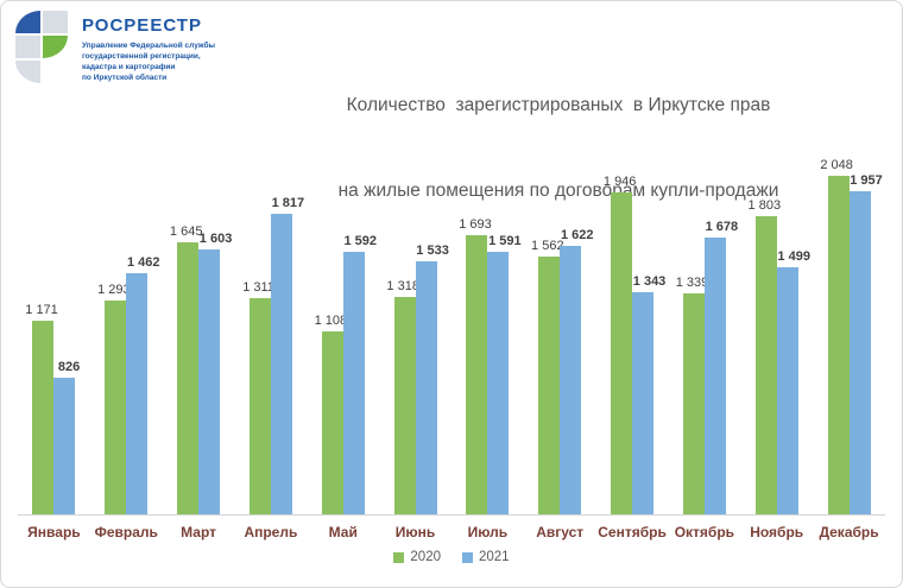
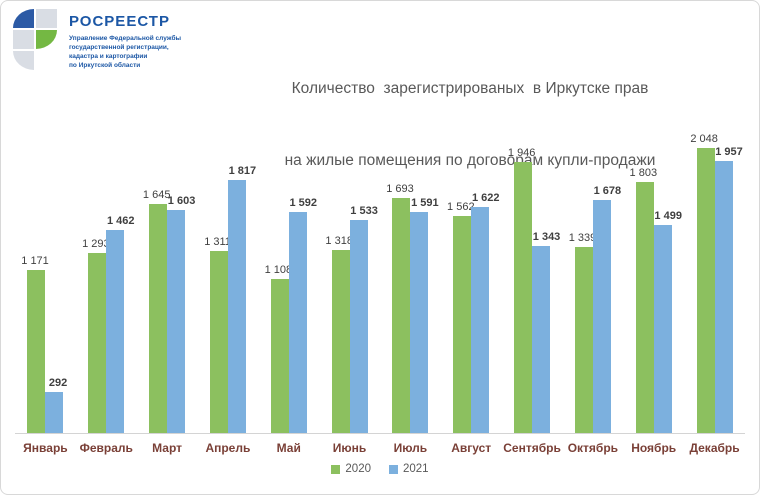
2021/Январь: 826 -> 292
